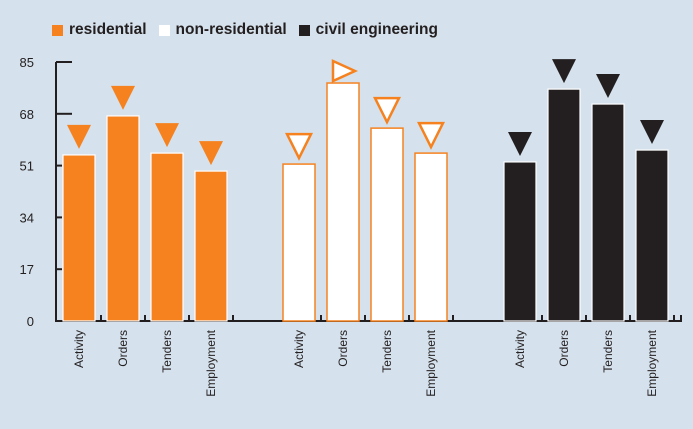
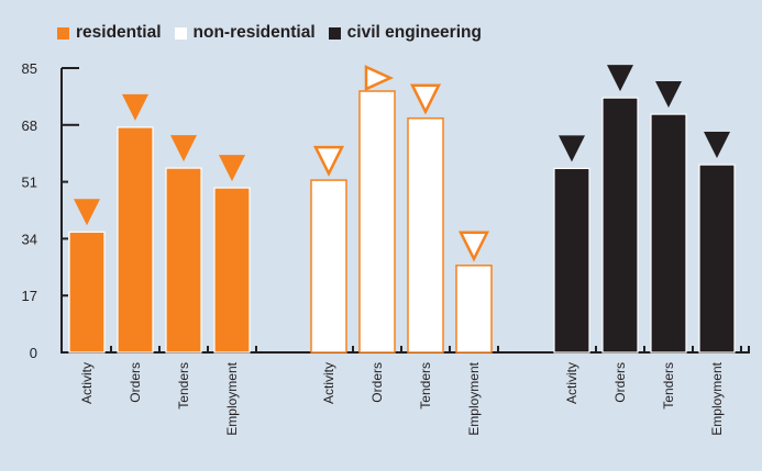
residential/Activity: 54 -> 36
civil engineering/Activity: 52 -> 55
non-residential/Tenders: 63 -> 70
non-residential/Employment: 55 -> 26
